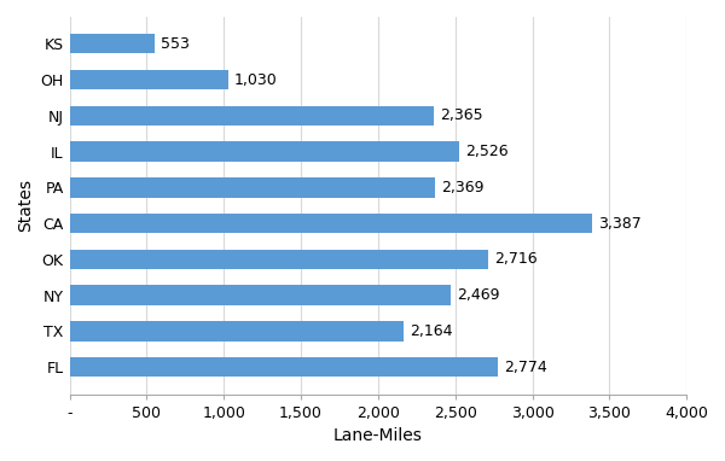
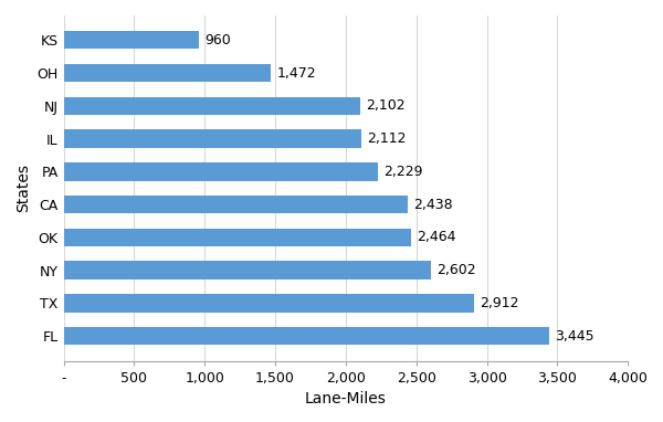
KS: 553 -> 960
OH: 1,030 -> 1,472
NJ: 2,365 -> 2,102
IL: 2,526 -> 2,112
PA: 2,369 -> 2,229
CA: 3,387 -> 2,438
OK: 2,716 -> 2,464
NY: 2,469 -> 2,602
TX: 2,164 -> 2,912
FL: 2,774 -> 3,445
